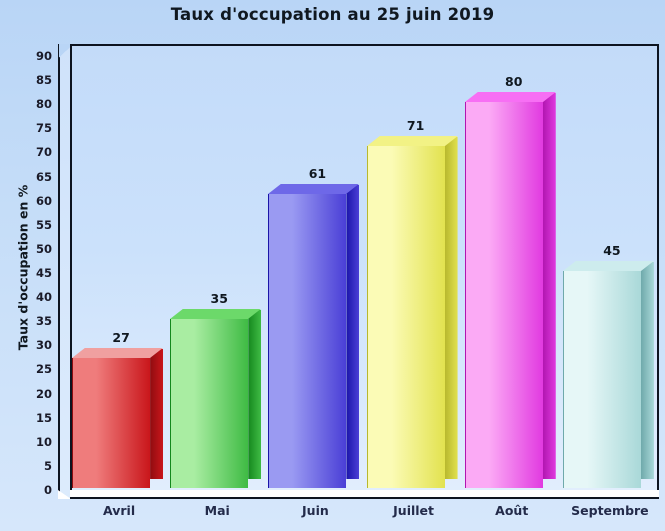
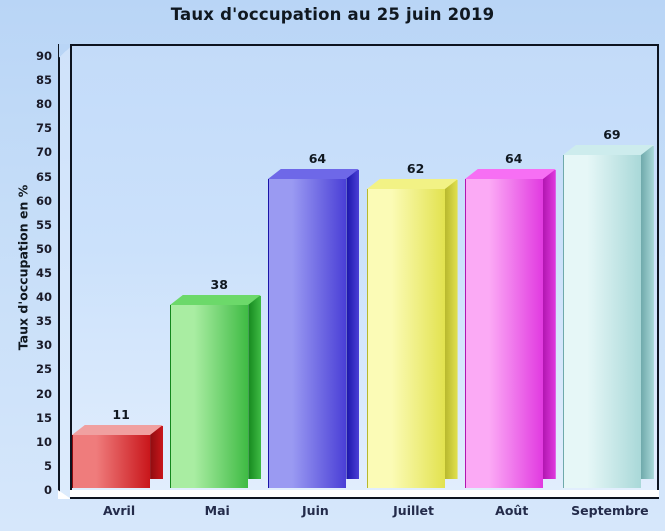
Avril: 27 -> 11
Mai: 35 -> 38
Juin: 61 -> 64
Juillet: 71 -> 62
Août: 80 -> 64
Septembre: 45 -> 69
